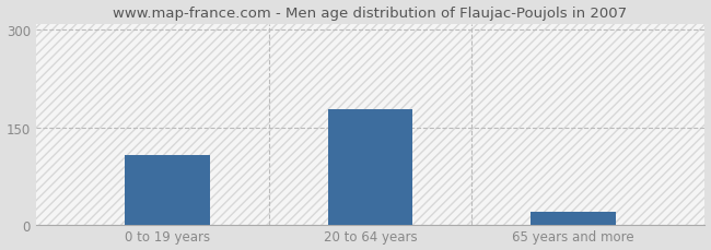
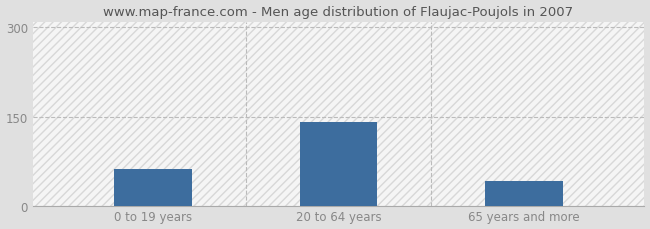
0 to 19 years: 107 -> 62
20 to 64 years: 178 -> 140
65 years and more: 20 -> 42
